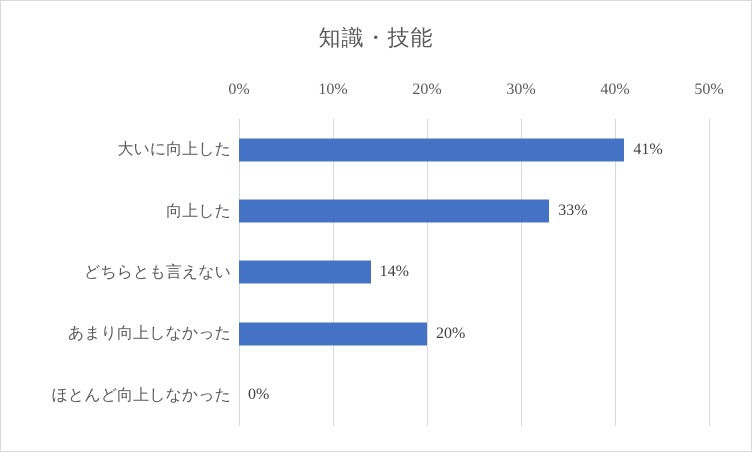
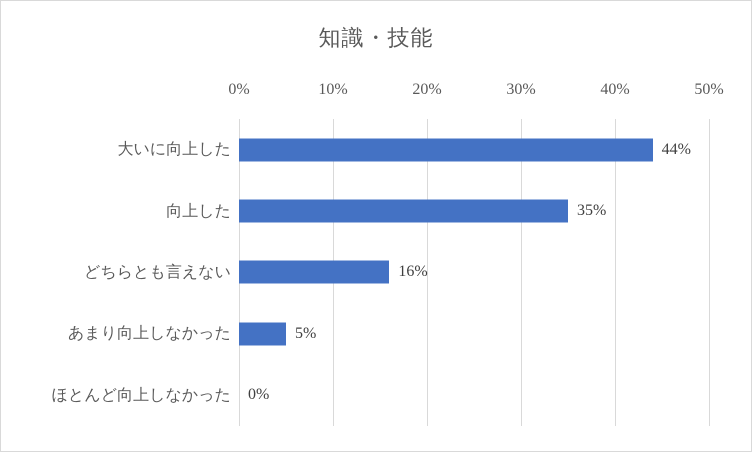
大いに向上した: 41% -> 44%
向上した: 33% -> 35%
どちらとも言えない: 14% -> 16%
あまり向上しなかった: 20% -> 5%
